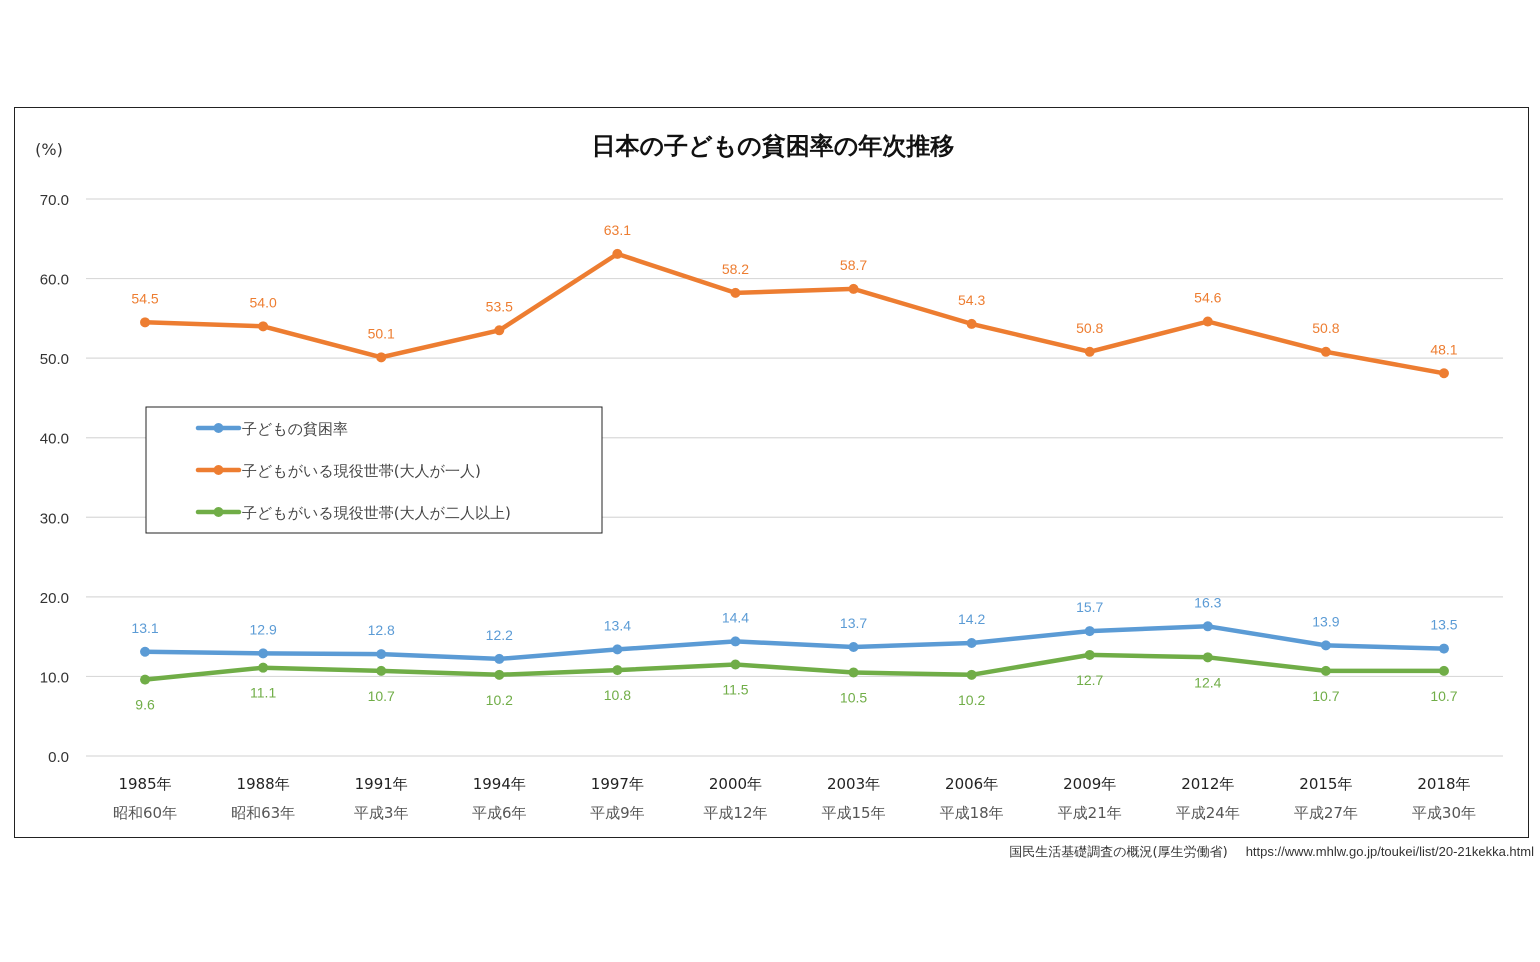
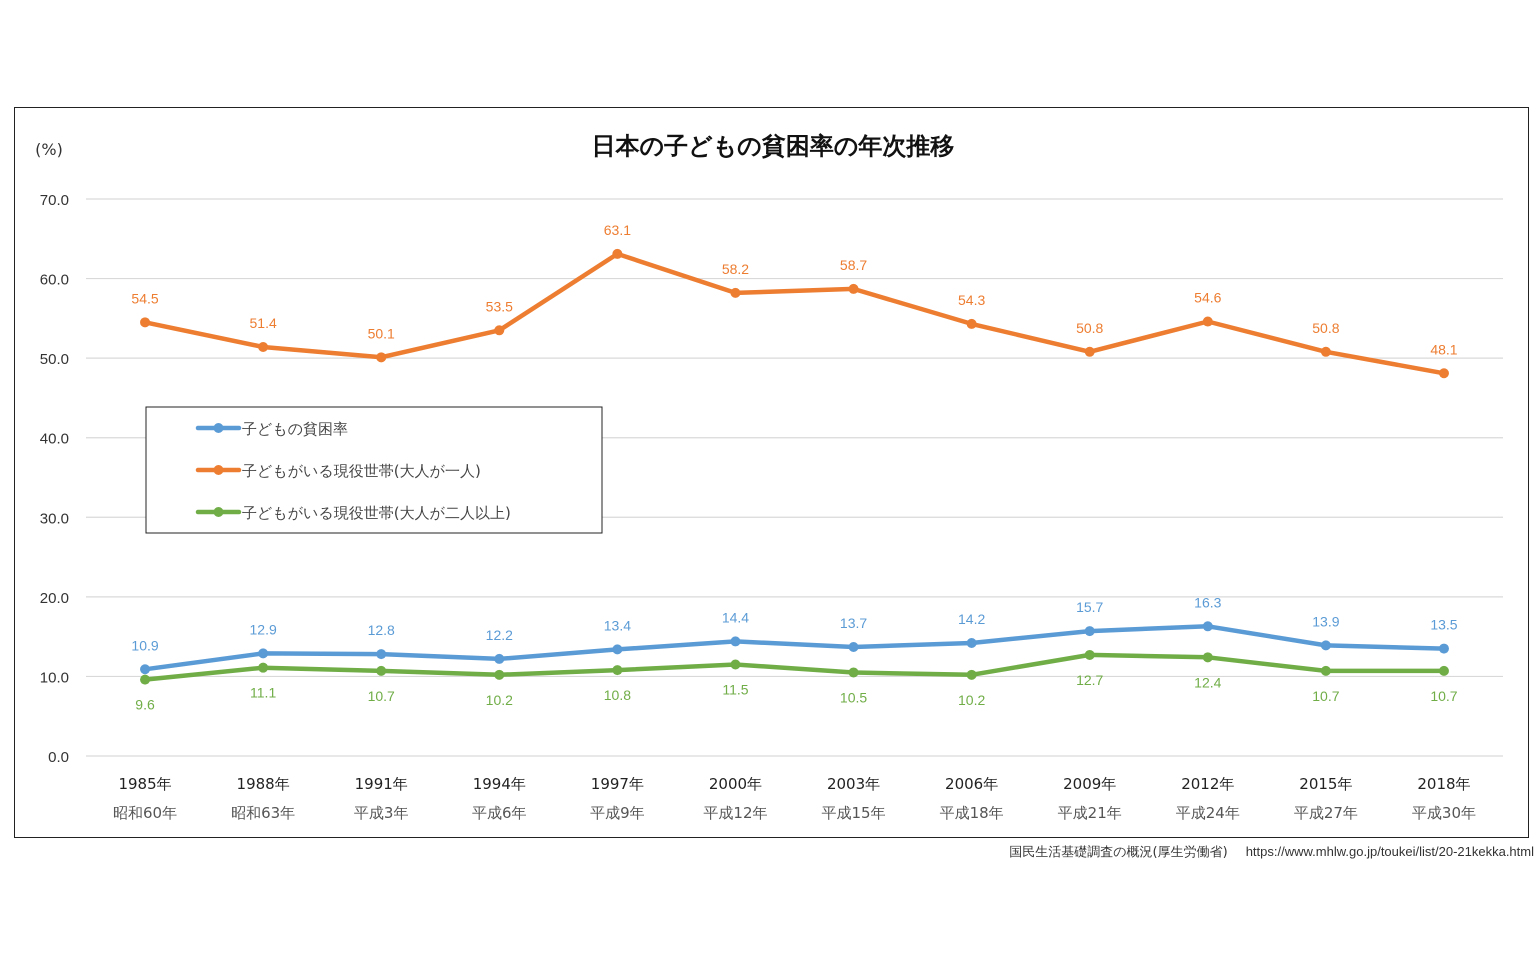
子どもの貧困率/1985年: 13.1 -> 10.9
子どもがいる現役世帯(大人が一人)/1988年: 54.0 -> 51.4
